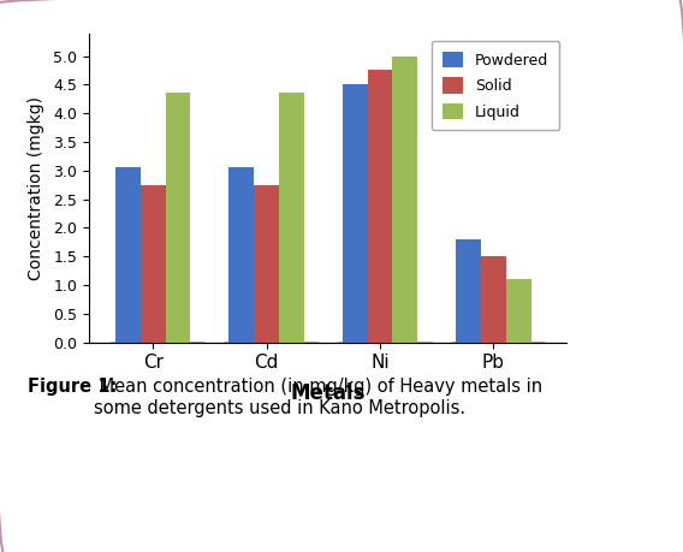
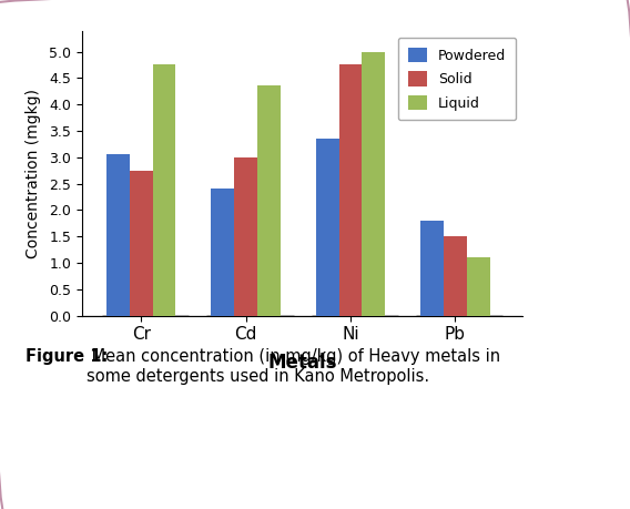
Liquid/Cr: 4.37 -> 4.75
Powdered/Cd: 3.05 -> 2.40
Solid/Cd: 2.75 -> 3.00
Powdered/Ni: 4.50 -> 3.35
